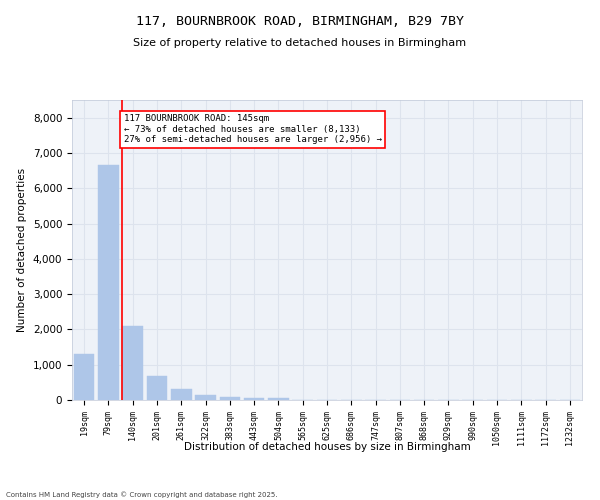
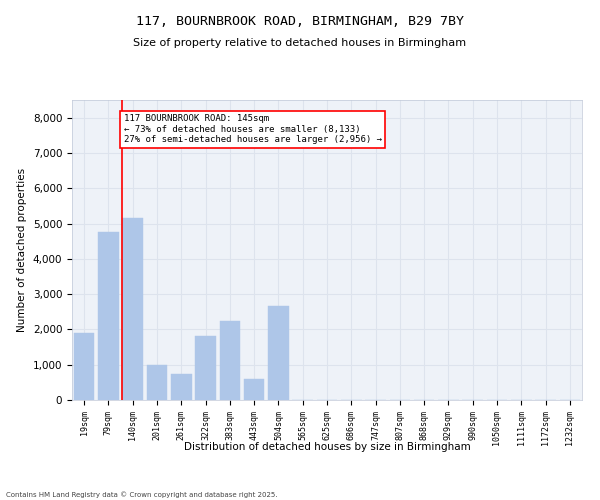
19sqm: 1,300 -> 1,900
79sqm: 6,650 -> 4,750
140sqm: 2,100 -> 5,150
201sqm: 680 -> 1,000
261sqm: 310 -> 750
322sqm: 150 -> 1,800
383sqm: 100 -> 2,250
443sqm: 60 -> 600
504sqm: 60 -> 2,650
